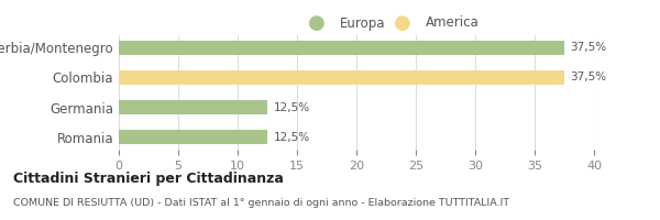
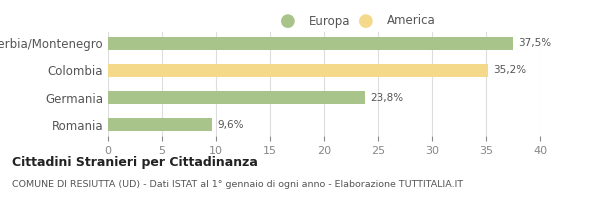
Colombia: 37,5% -> 35,2%
Germania: 12,5% -> 23,8%
Romania: 12,5% -> 9,6%
